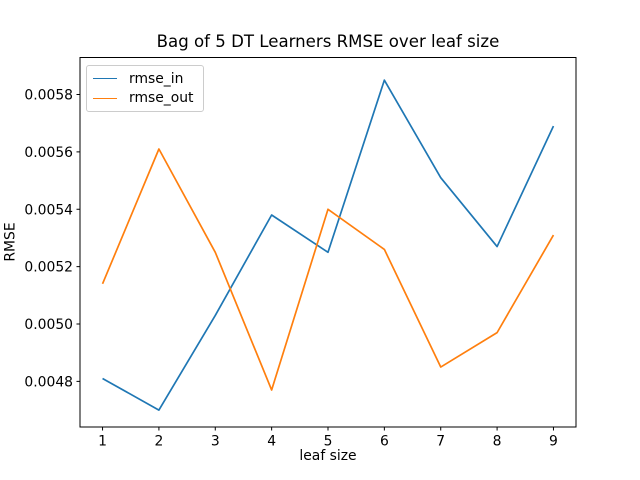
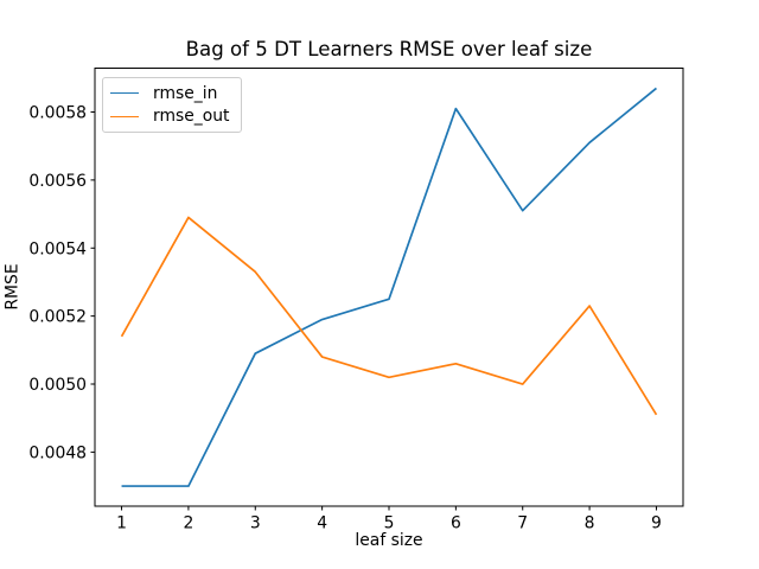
rmse_in/1: 0.00481 -> 0.00470
rmse_out/2: 0.00561 -> 0.00549
rmse_in/3: 0.00503 -> 0.00509
rmse_out/3: 0.00525 -> 0.00533
rmse_in/4: 0.00538 -> 0.00519
rmse_out/4: 0.00477 -> 0.00508
rmse_out/5: 0.00540 -> 0.00502
rmse_in/6: 0.00585 -> 0.00581
rmse_out/6: 0.00526 -> 0.00506
rmse_out/7: 0.00485 -> 0.00500
rmse_in/8: 0.00527 -> 0.00571
rmse_out/8: 0.00497 -> 0.00523
rmse_in/9: 0.00569 -> 0.00587
rmse_out/9: 0.00531 -> 0.00491
